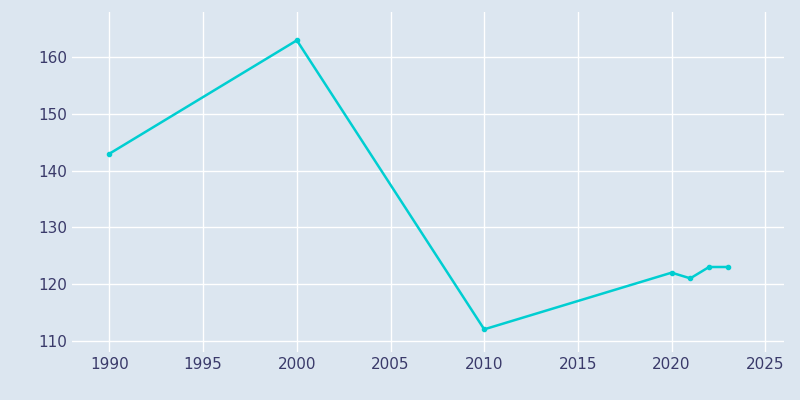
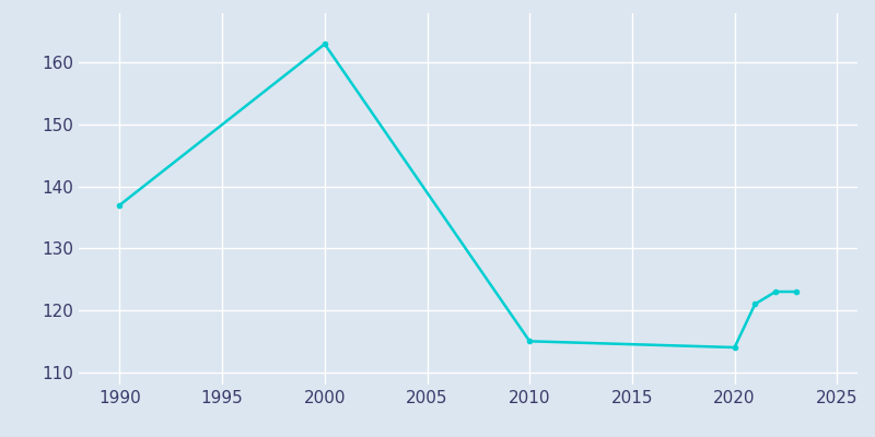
1990: 143 -> 137
2010: 112 -> 115
2020: 122 -> 114
